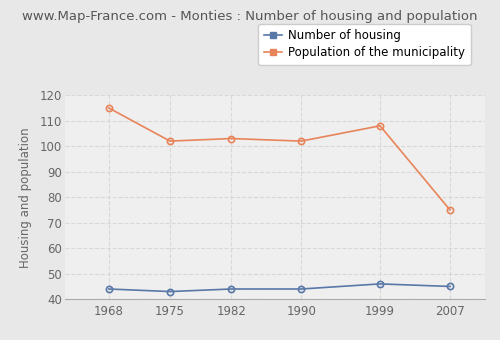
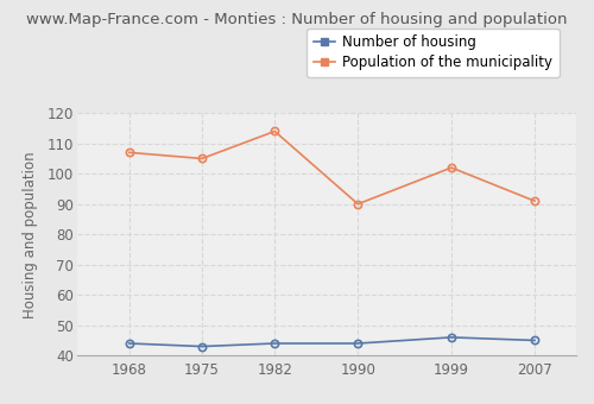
Population of the municipality/1968: 115 -> 107
Population of the municipality/1975: 102 -> 105
Population of the municipality/1982: 103 -> 114
Population of the municipality/1990: 102 -> 90
Population of the municipality/1999: 108 -> 102
Population of the municipality/2007: 75 -> 91
